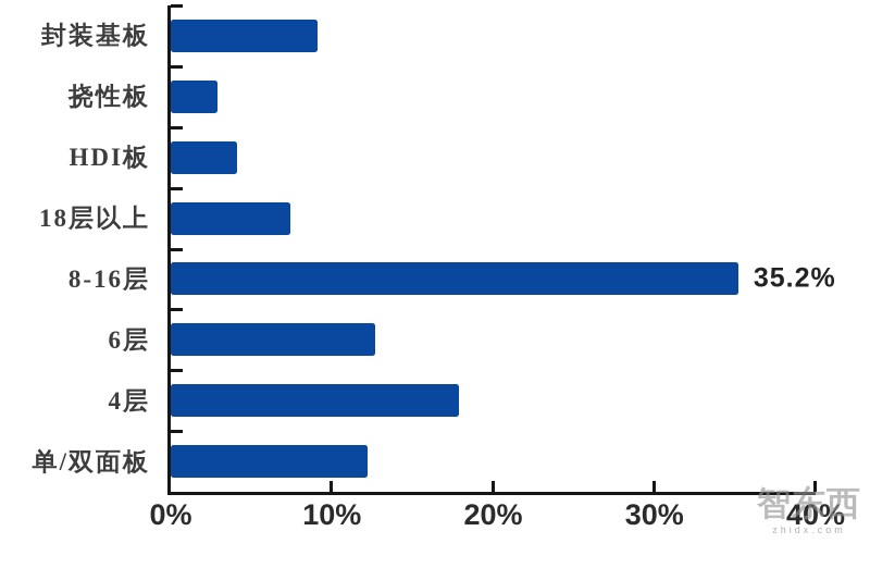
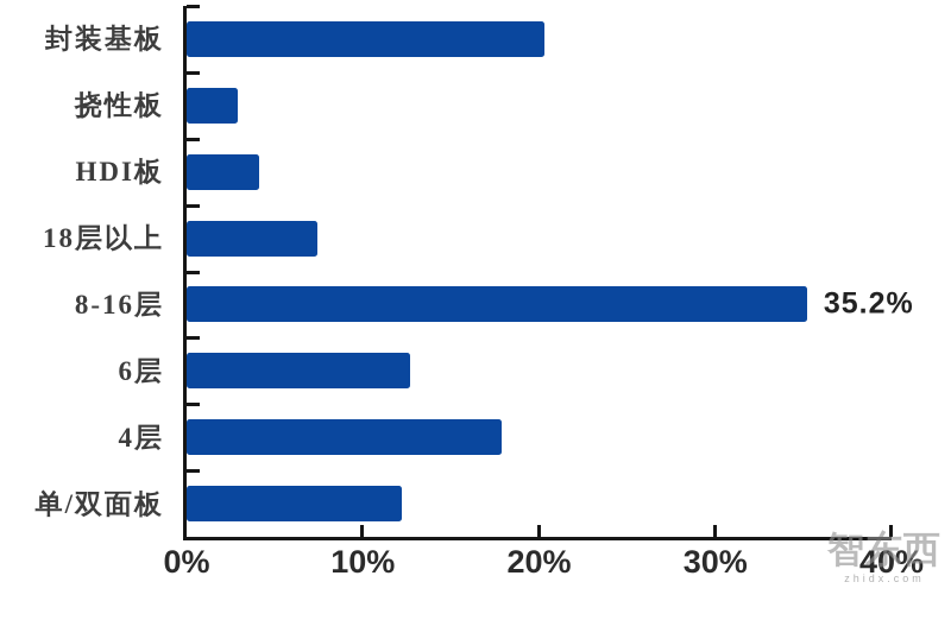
封装基板: 9.1% -> 20.3%
